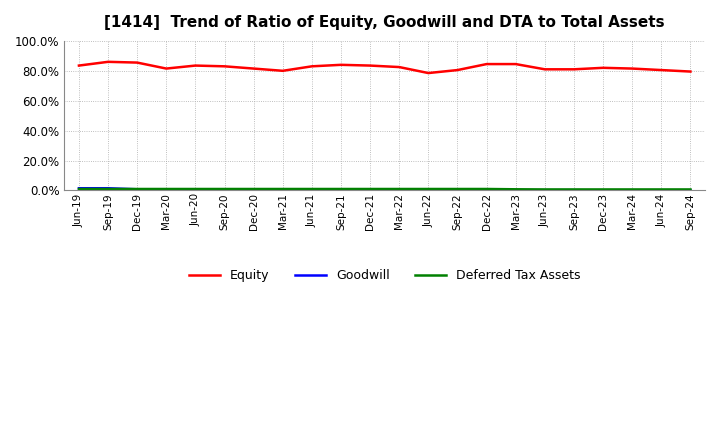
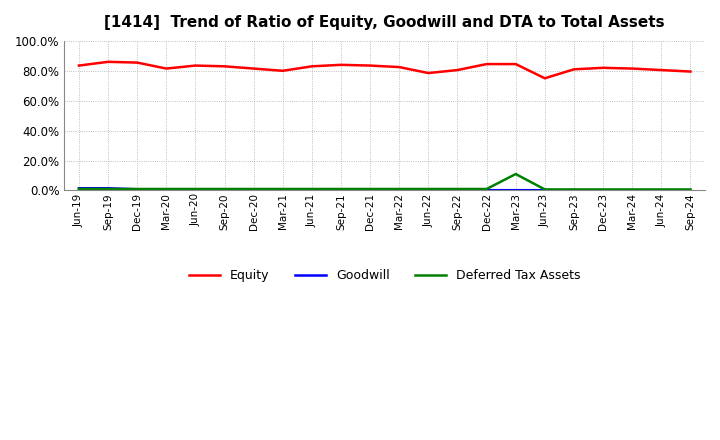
Deferred Tax Assets/Mar-23: 1% -> 11%
Equity/Jun-23: 81% -> 75%
